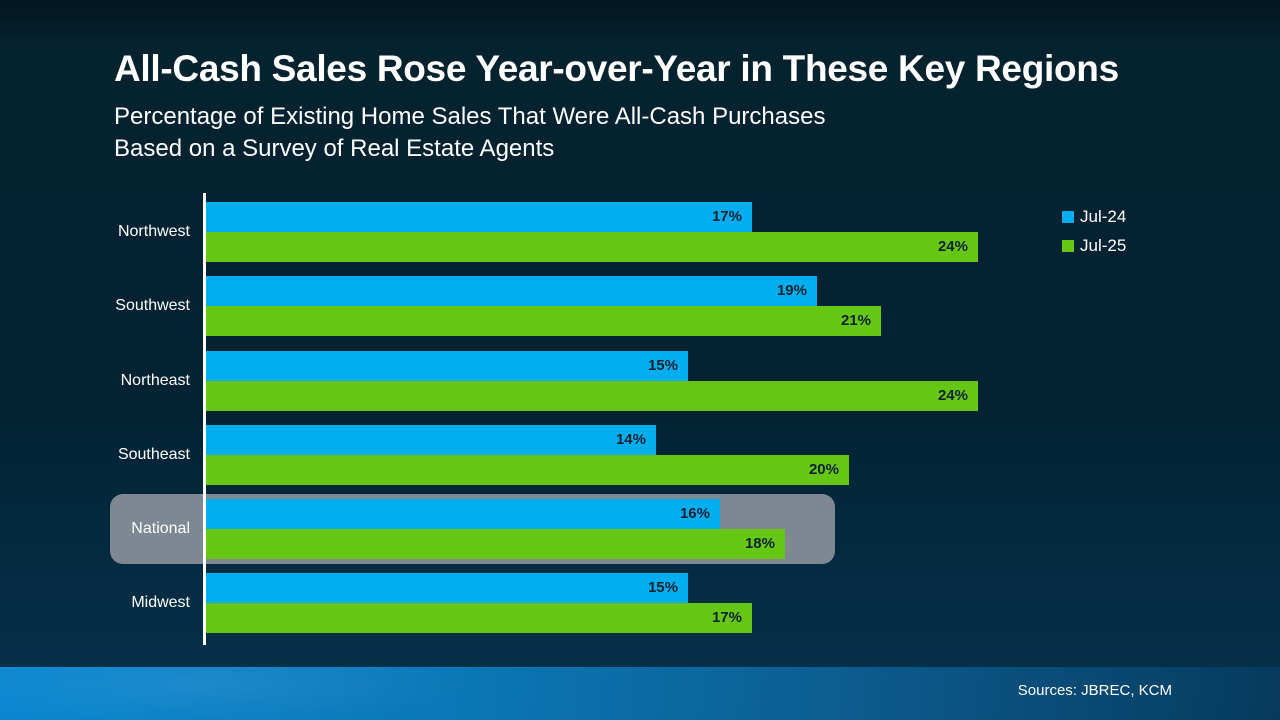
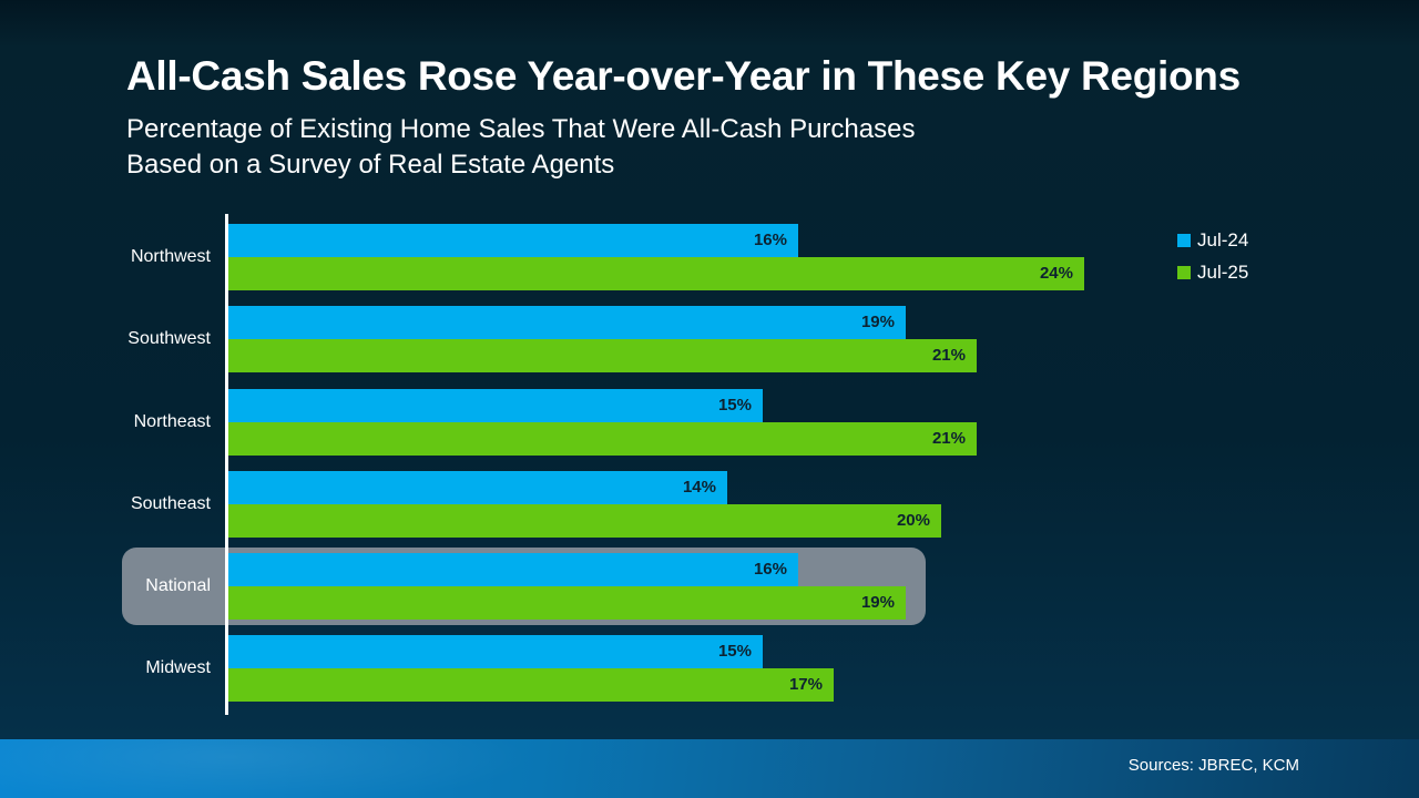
Jul-24/Northwest: 17% -> 16%
Jul-25/Northeast: 24% -> 21%
Jul-25/National: 18% -> 19%
